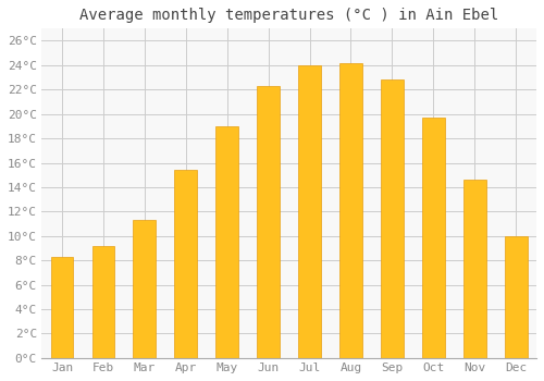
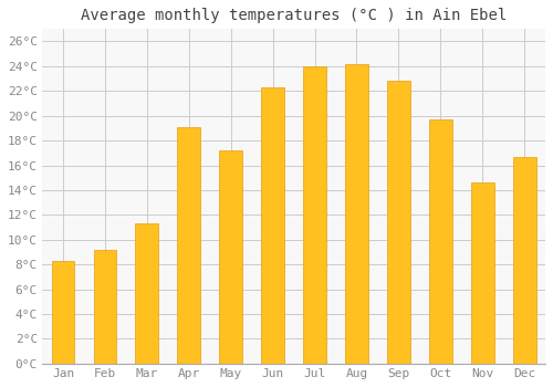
Apr: 15.4°C -> 19.1°C
May: 19.0°C -> 17.2°C
Dec: 10.0°C -> 16.7°C
